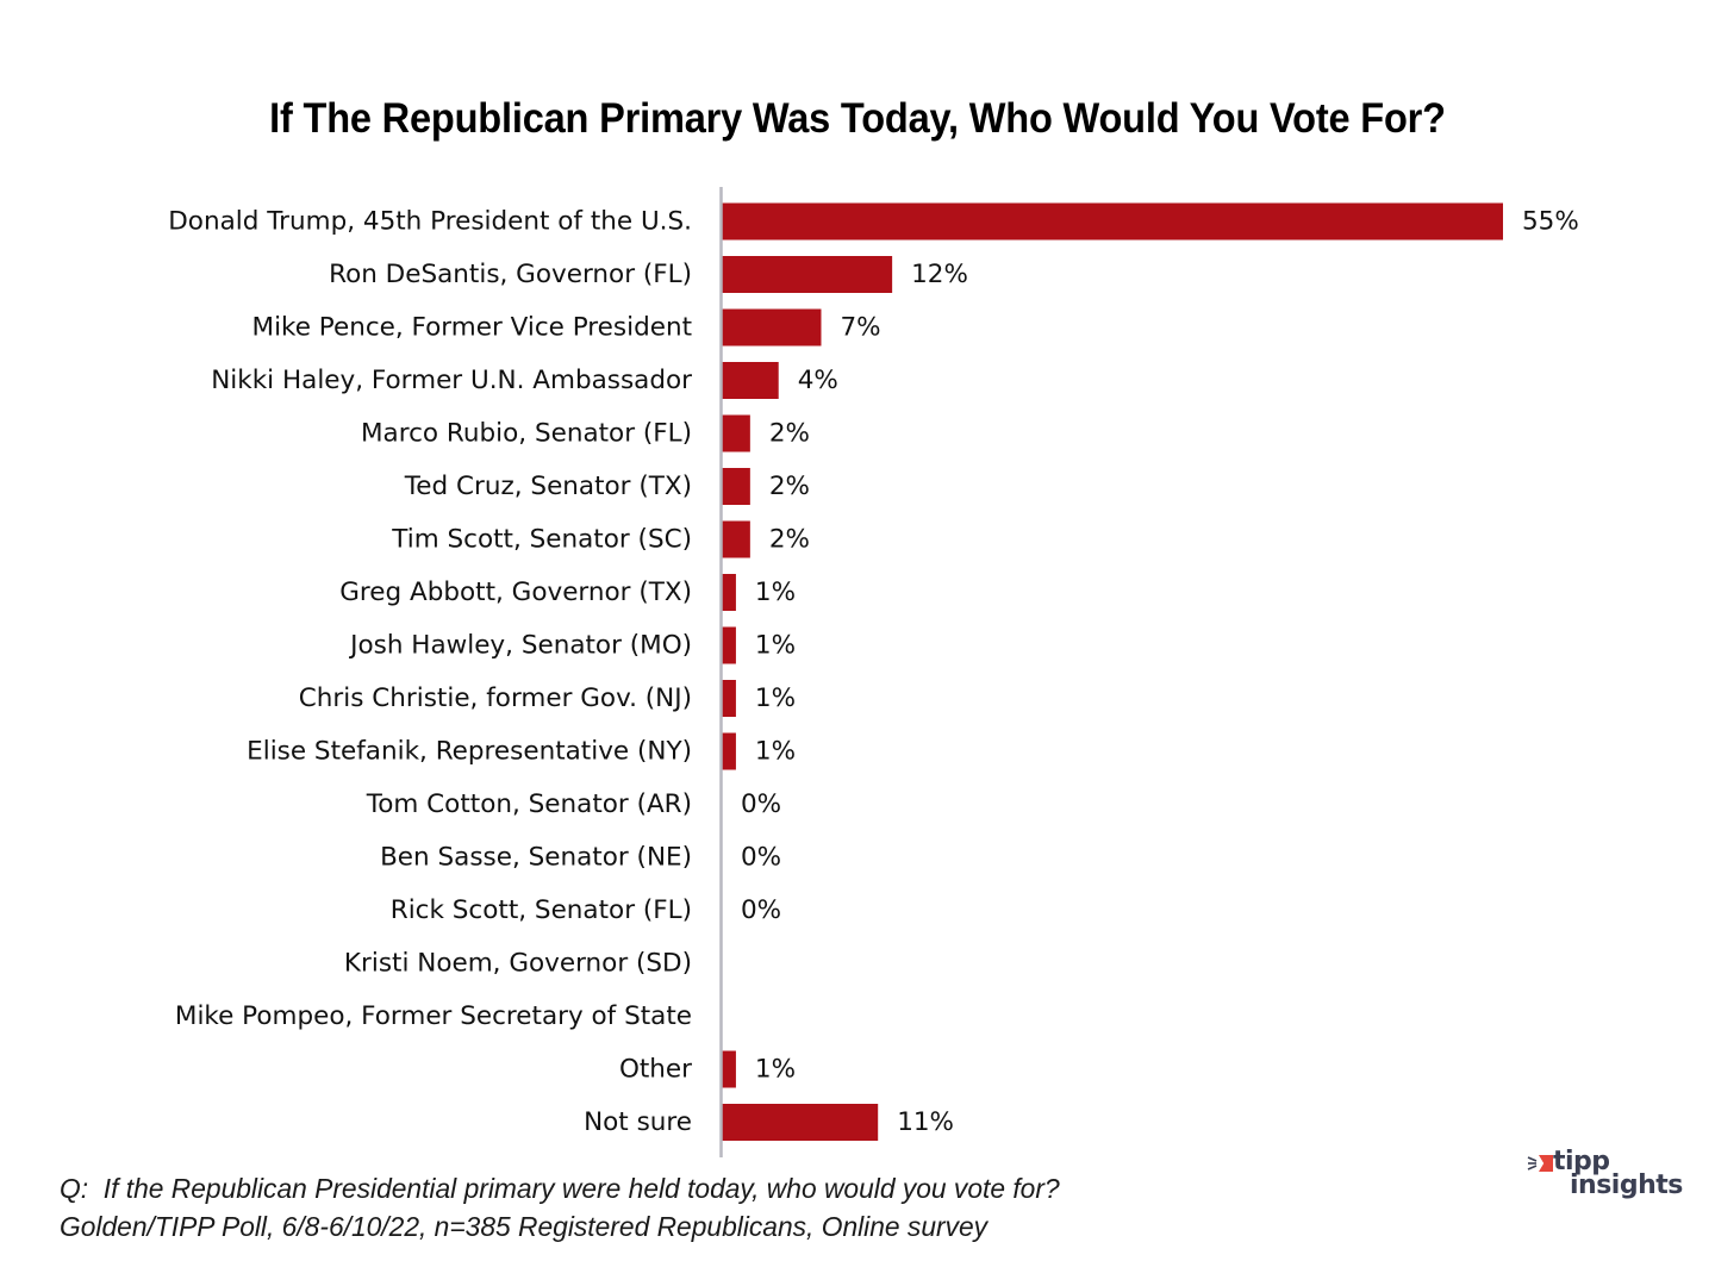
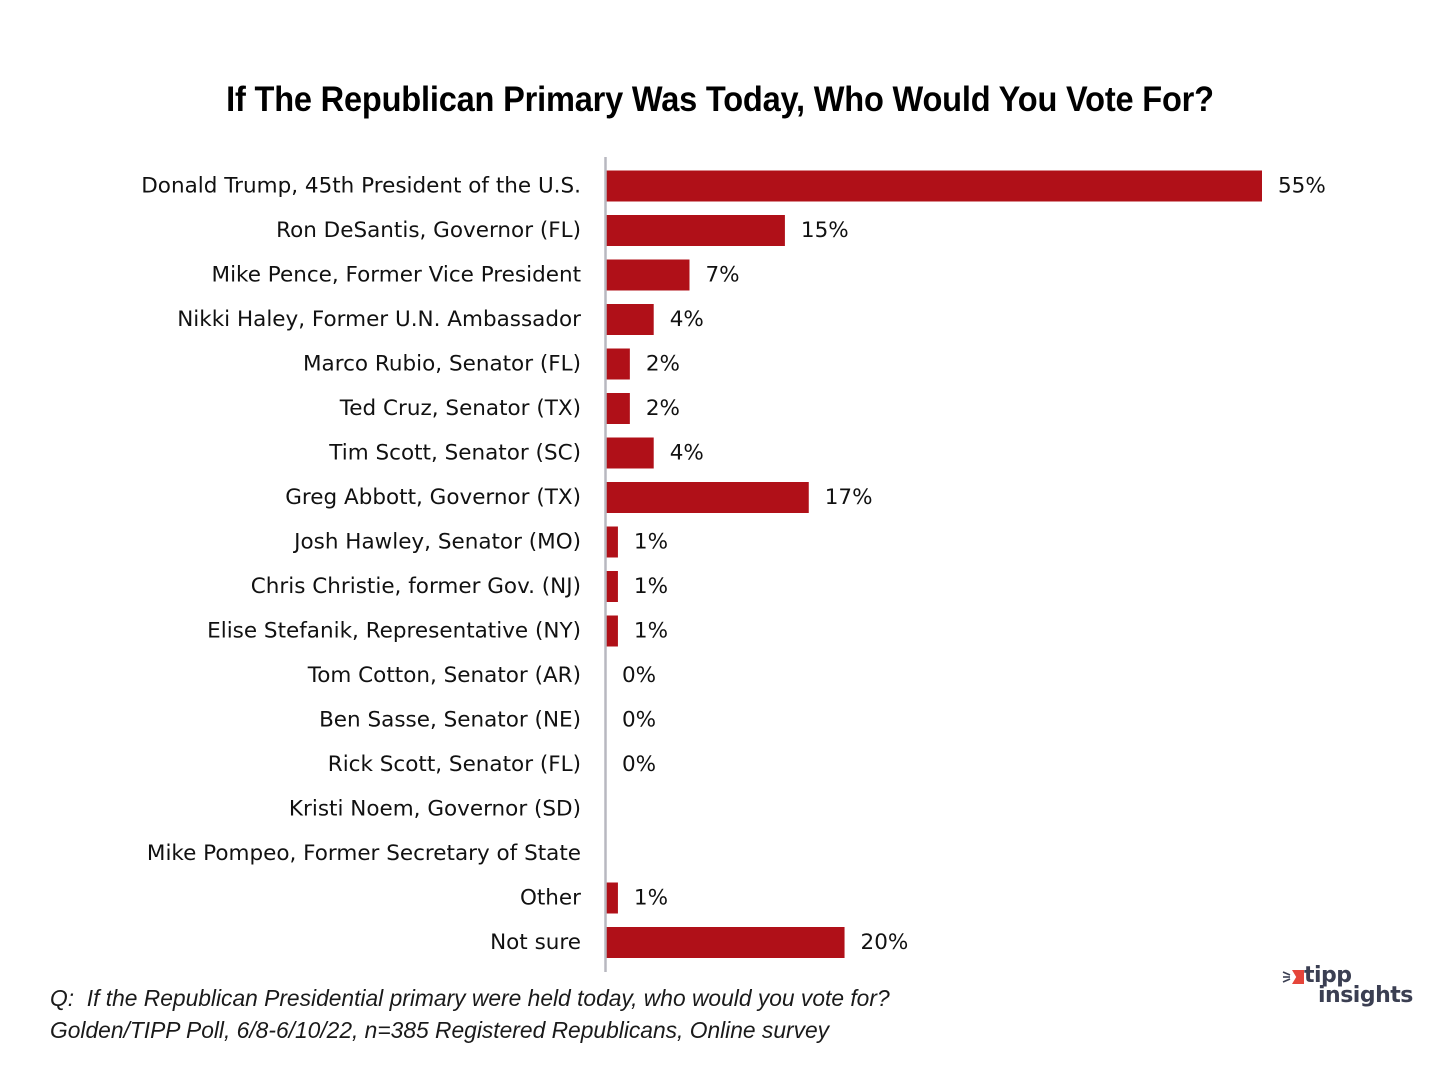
Ron DeSantis, Governor (FL): 12% -> 15%
Tim Scott, Senator (SC): 2% -> 4%
Greg Abbott, Governor (TX): 1% -> 17%
Not sure: 11% -> 20%
